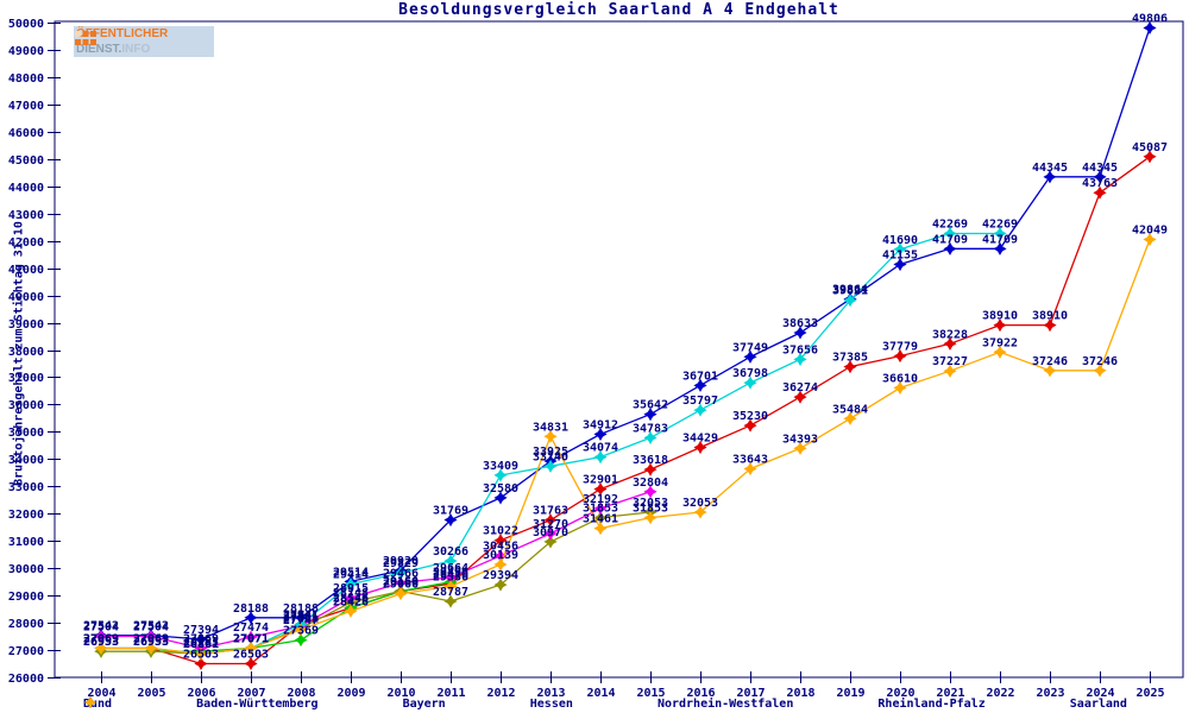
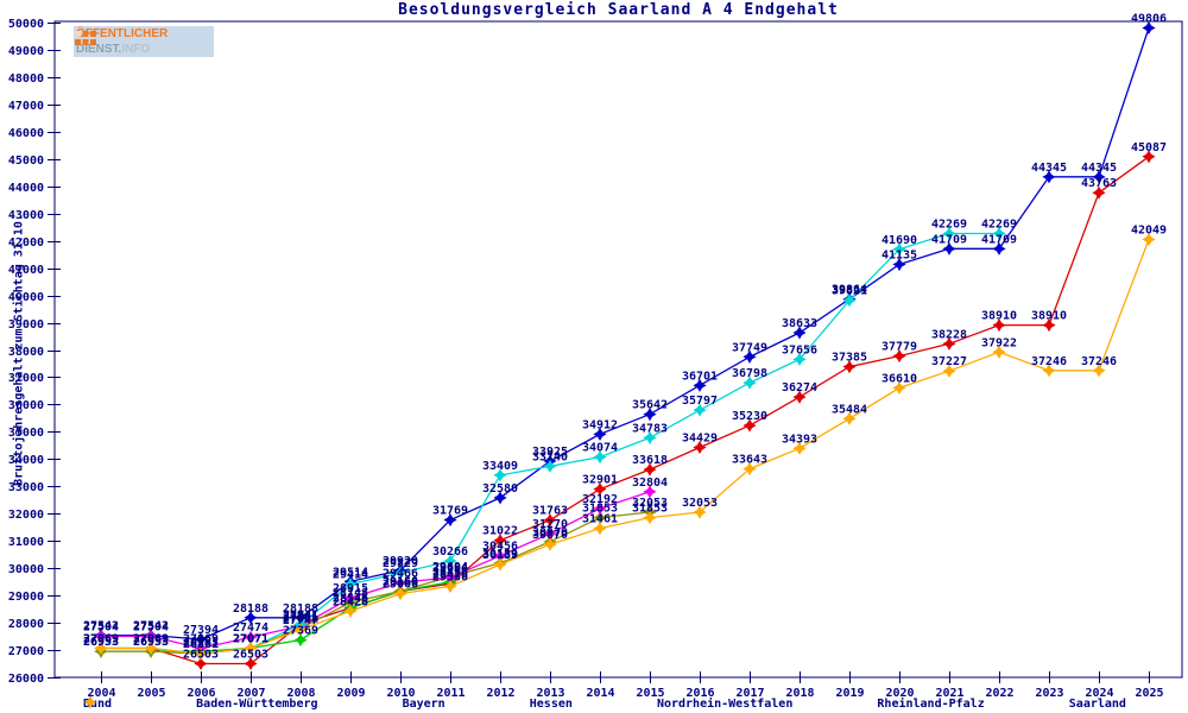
Hessen/2011: 28787 -> 29694
Hessen/2012: 29394 -> 30189
Saarland/2013: 34831 -> 30870
